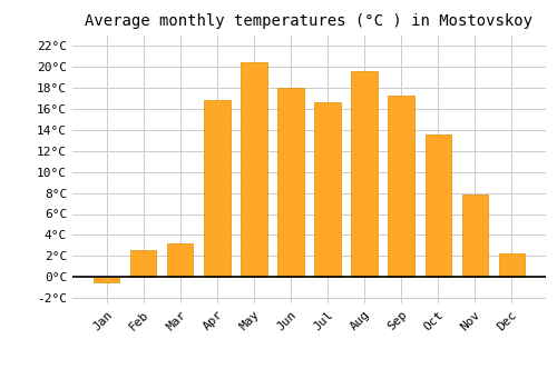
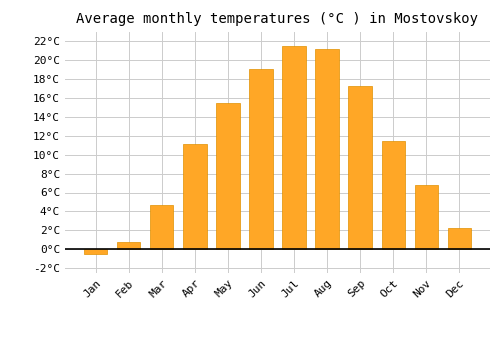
Feb: 2.6°C -> 0.8°C
Mar: 3.2°C -> 4.7°C
Apr: 16.8°C -> 11.1°C
May: 20.4°C -> 15.5°C
Jun: 18.0°C -> 19.0°C
Jul: 16.6°C -> 21.5°C
Aug: 19.6°C -> 21.2°C
Oct: 13.6°C -> 11.4°C
Nov: 7.8°C -> 6.8°C
